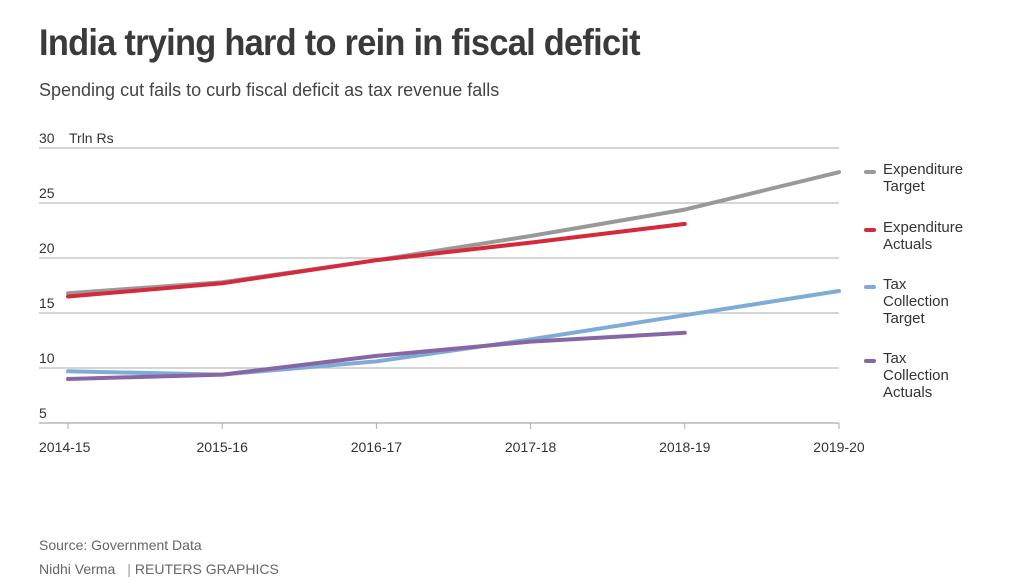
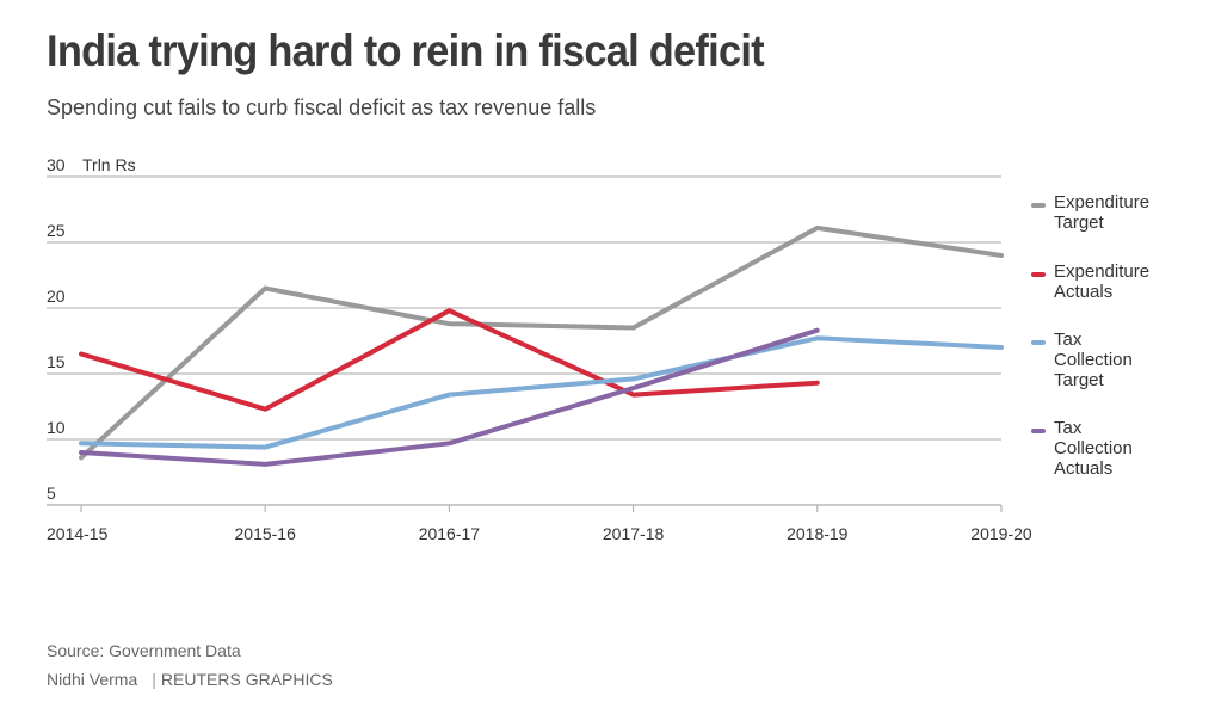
Expenditure Target/2014-15: 16.8 -> 8.6
Expenditure Target/2015-16: 17.8 -> 21.5
Expenditure Actuals/2015-16: 17.7 -> 12.3
Tax Collection Actuals/2015-16: 9.4 -> 8.1
Expenditure Target/2016-17: 19.8 -> 18.8
Tax Collection Target/2016-17: 10.6 -> 13.4
Tax Collection Actuals/2016-17: 11.1 -> 9.7
Expenditure Target/2017-18: 22.0 -> 18.5
Expenditure Actuals/2017-18: 21.4 -> 13.4
Tax Collection Target/2017-18: 12.6 -> 14.6
Tax Collection Actuals/2017-18: 12.4 -> 13.9
Expenditure Target/2018-19: 24.4 -> 26.1
Expenditure Actuals/2018-19: 23.1 -> 14.3
Tax Collection Target/2018-19: 14.8 -> 17.7
Tax Collection Actuals/2018-19: 13.2 -> 18.3
Expenditure Target/2019-20: 27.8 -> 24.0
